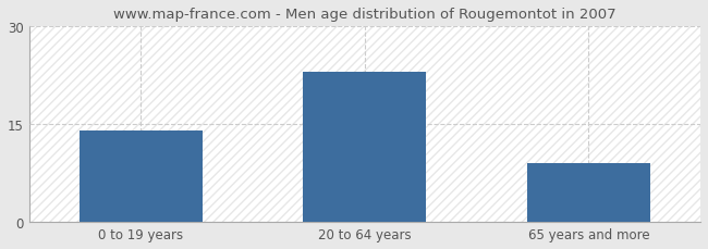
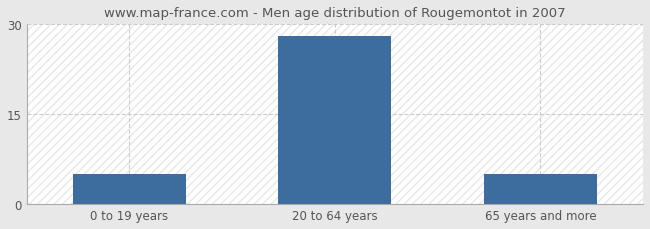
0 to 19 years: 14 -> 5
20 to 64 years: 23 -> 28
65 years and more: 9 -> 5
